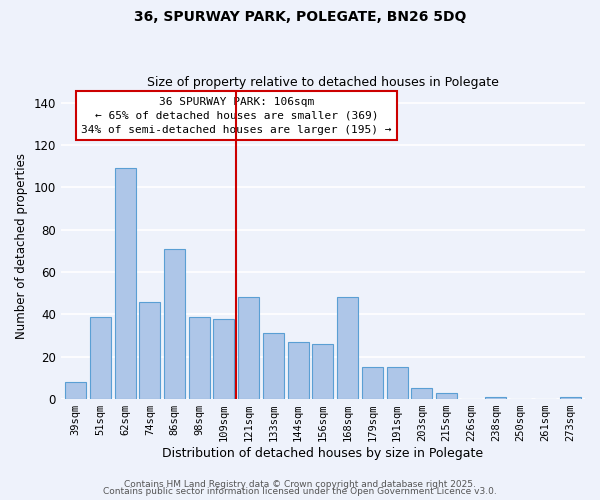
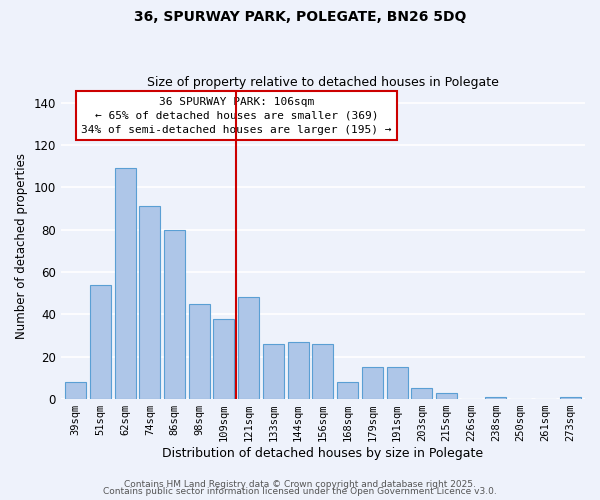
51sqm: 39 -> 54
74sqm: 46 -> 91
86sqm: 71 -> 80
98sqm: 39 -> 45
133sqm: 31 -> 26
168sqm: 48 -> 8
